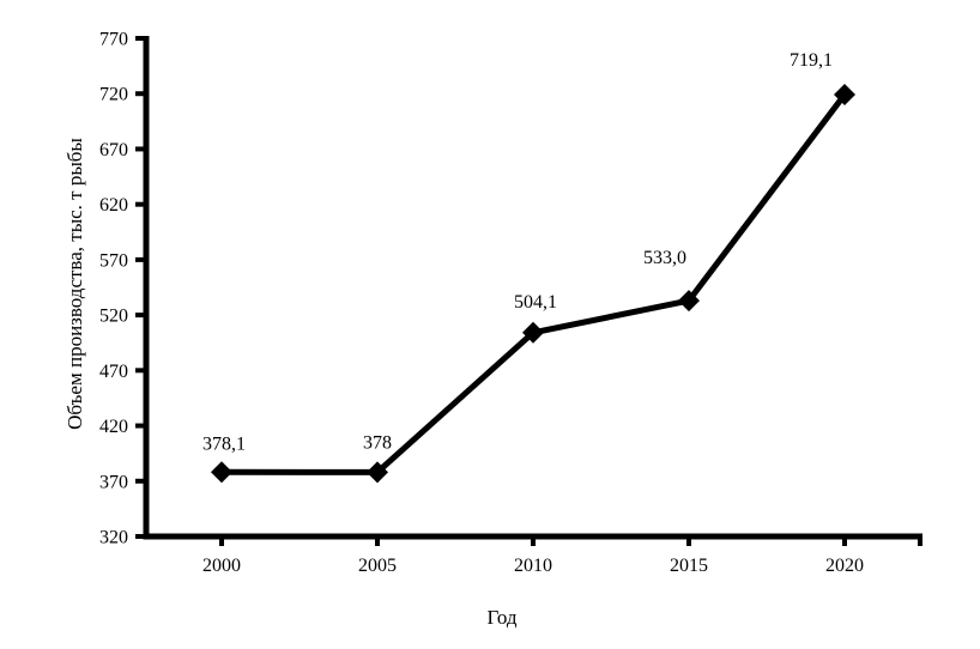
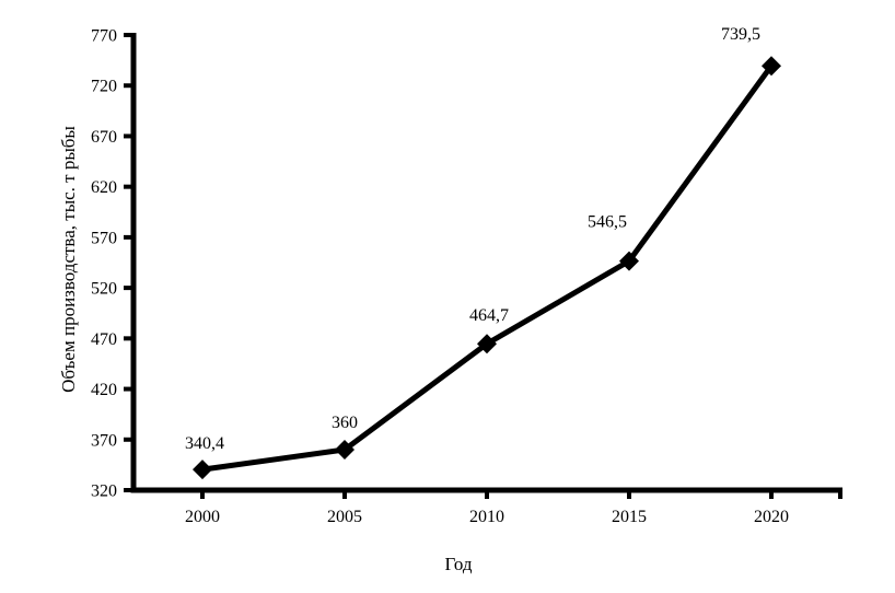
2000: 378,1 -> 340,4
2005: 378 -> 360
2010: 504,1 -> 464,7
2015: 533,0 -> 546,5
2020: 719,1 -> 739,5
